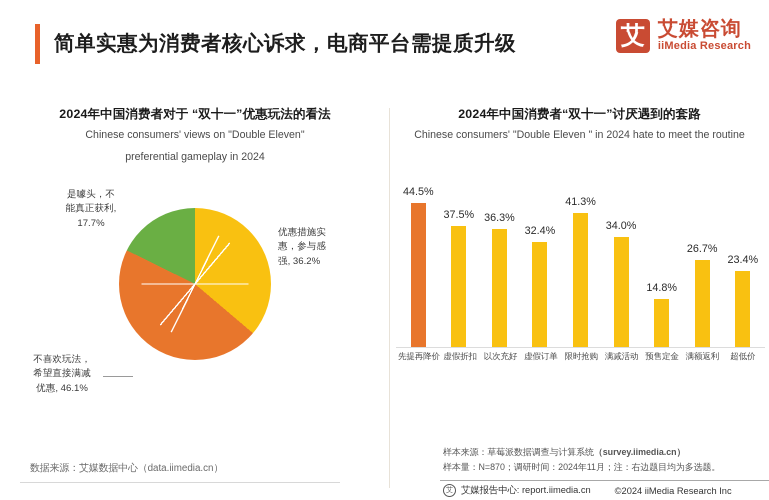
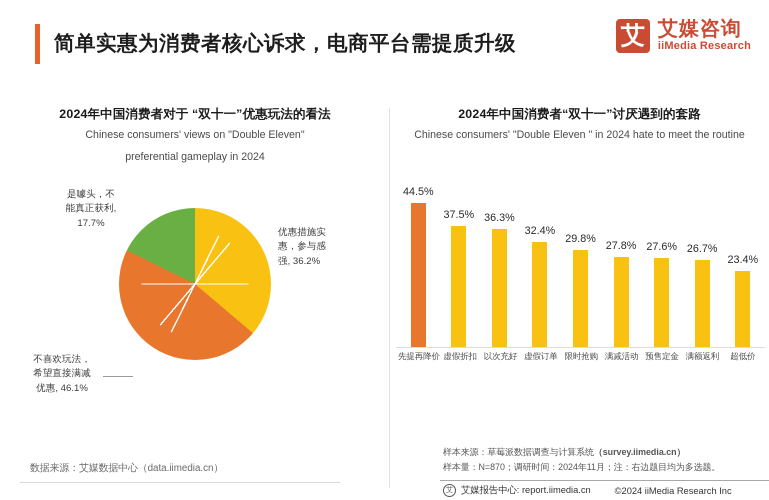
2024年中国消费者“双十一”讨厌遇到的套路/限时抢购: 41.3% -> 29.8%
2024年中国消费者“双十一”讨厌遇到的套路/满减活动: 34.0% -> 27.8%
2024年中国消费者“双十一”讨厌遇到的套路/预售定金: 14.8% -> 27.6%
